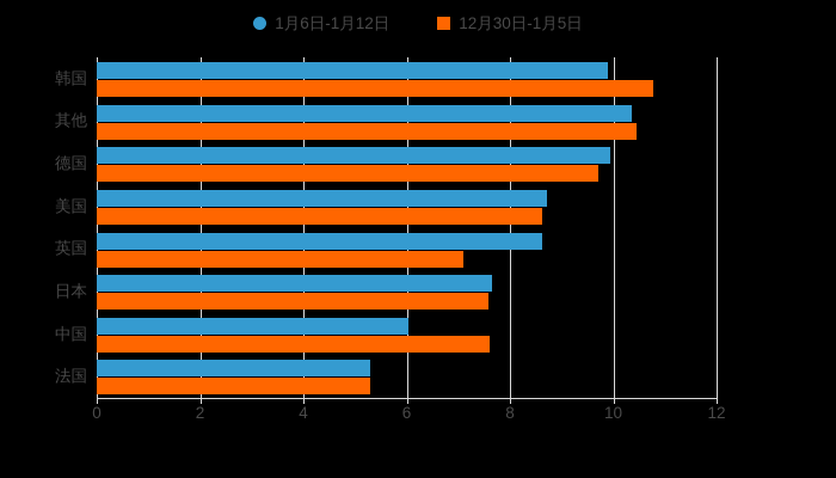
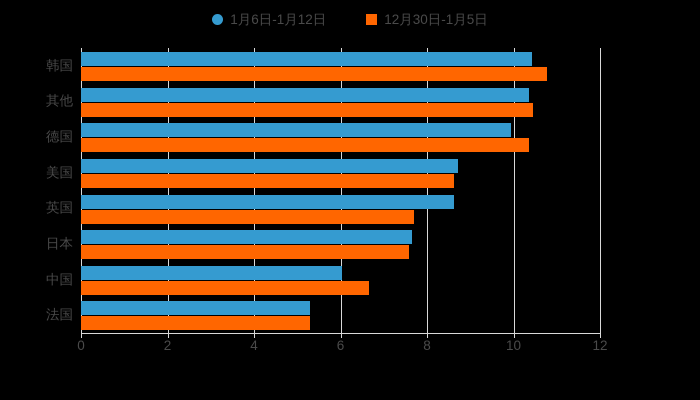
1月6日-1月12日/韩国: 9.9 -> 10.4
12月30日-1月5日/德国: 9.7 -> 10.4
12月30日-1月5日/英国: 7.1 -> 7.7
12月30日-1月5日/中国: 7.6 -> 6.7
